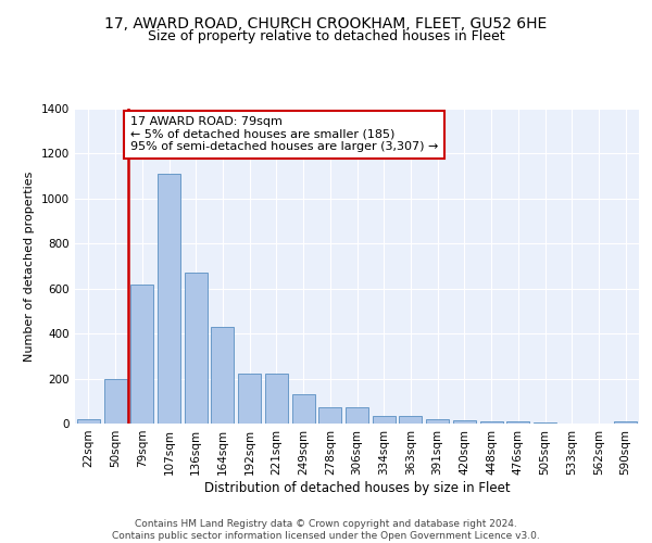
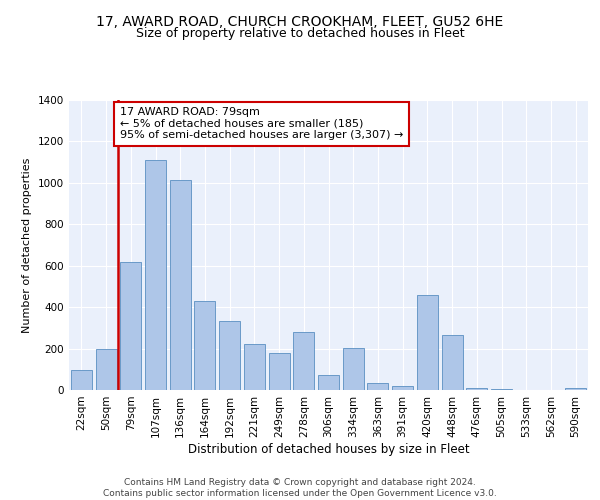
22sqm: 18 -> 95
136sqm: 670 -> 1015
192sqm: 220 -> 335
249sqm: 130 -> 180
278sqm: 73 -> 280
334sqm: 32 -> 205
420sqm: 15 -> 460
448sqm: 10 -> 265
